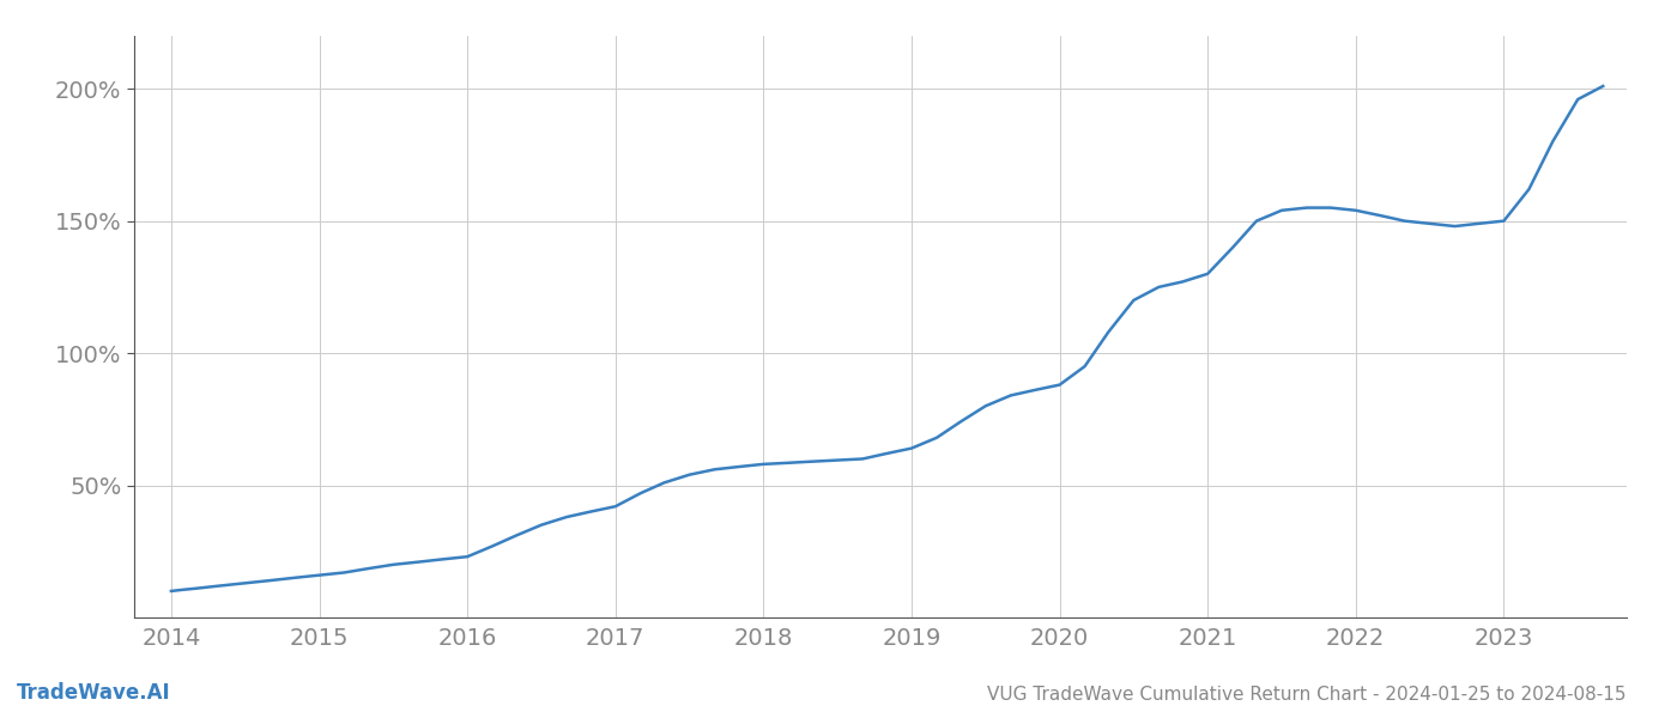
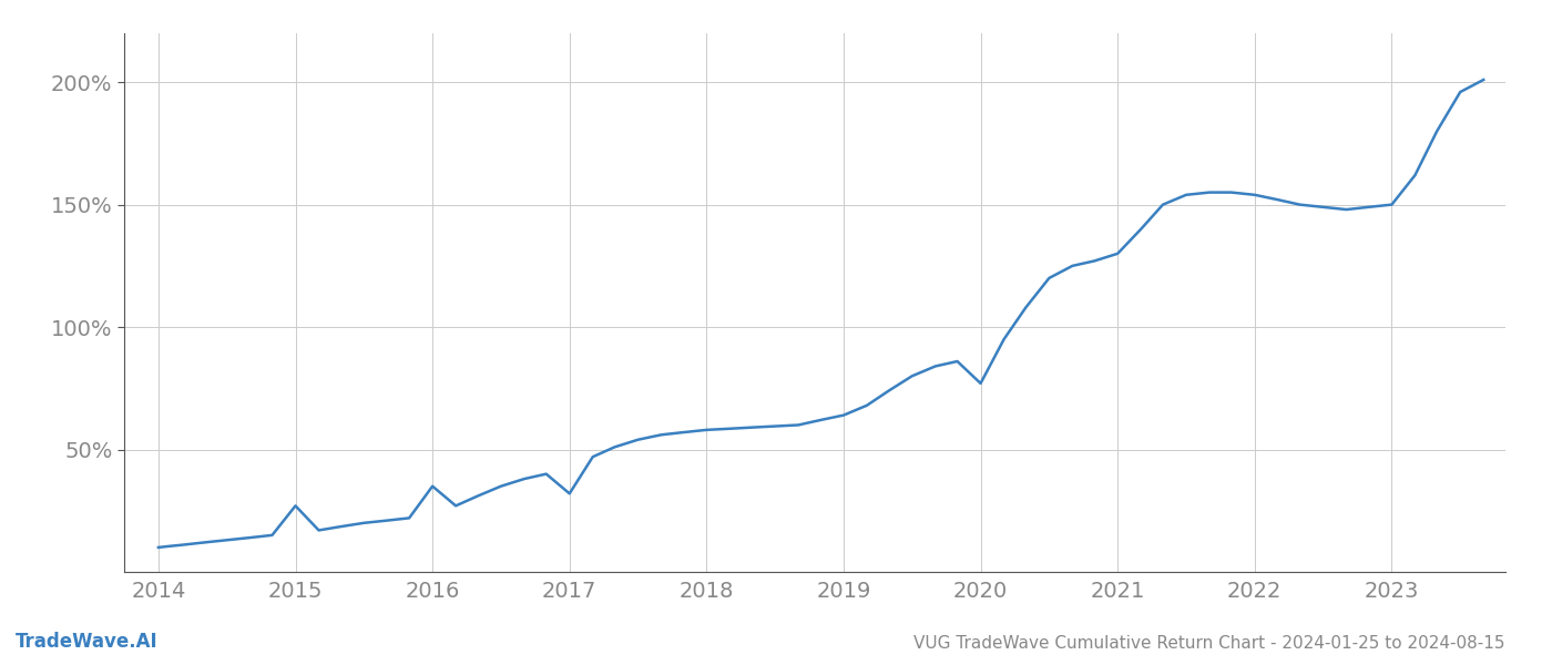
2015: 16.0% -> 27.0%
2016: 23.0% -> 35.0%
2017: 42.0% -> 32.0%
2020: 88.0% -> 77.0%
